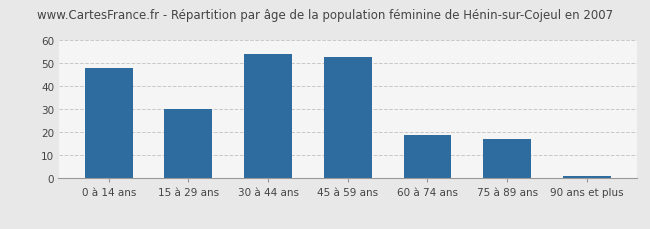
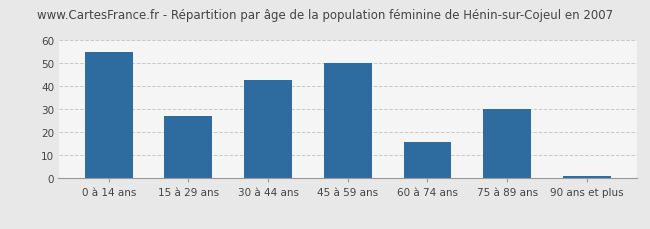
0 à 14 ans: 48 -> 55
15 à 29 ans: 30 -> 27
30 à 44 ans: 54 -> 43
45 à 59 ans: 53 -> 50
60 à 74 ans: 19 -> 16
75 à 89 ans: 17 -> 30
